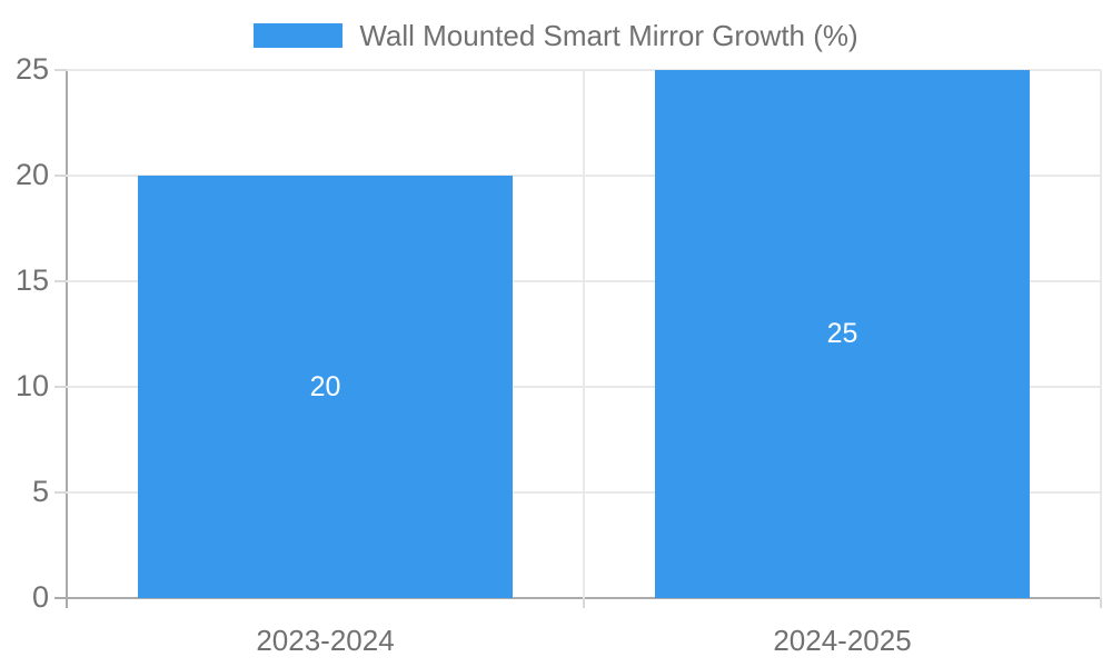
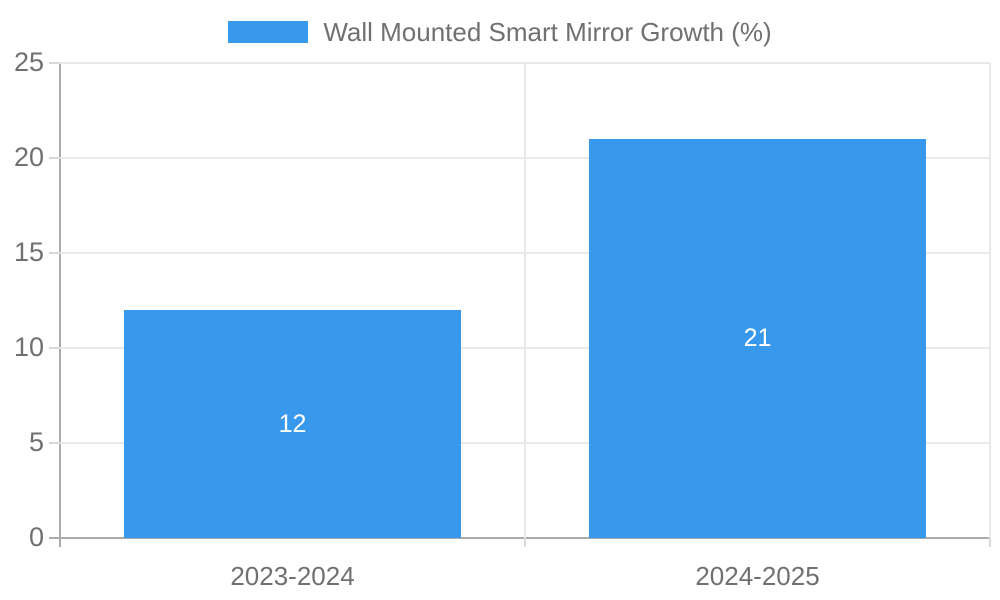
2023-2024: 20 -> 12
2024-2025: 25 -> 21
